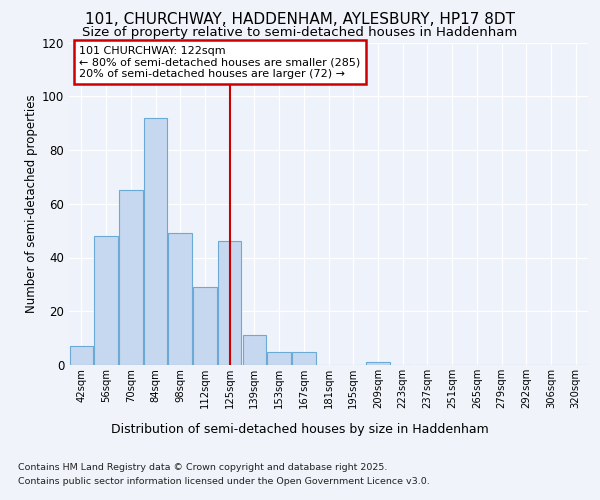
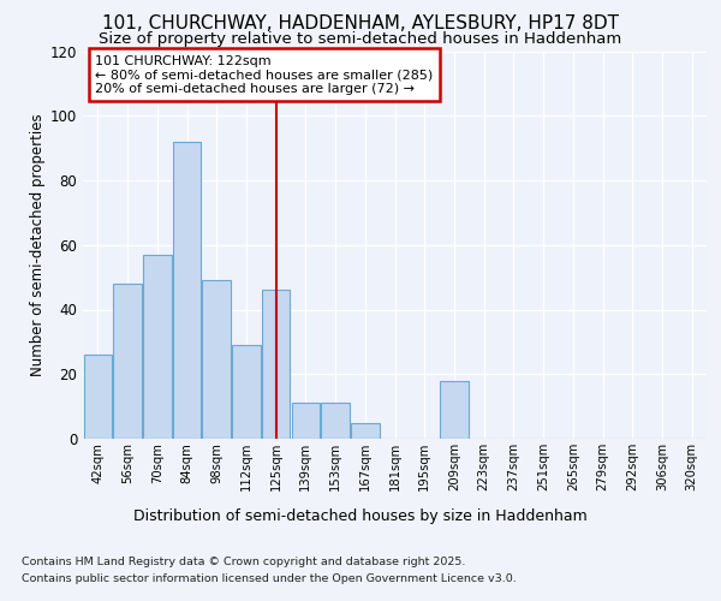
42sqm: 7 -> 26
70sqm: 65 -> 57
153sqm: 5 -> 11
209sqm: 1 -> 18
